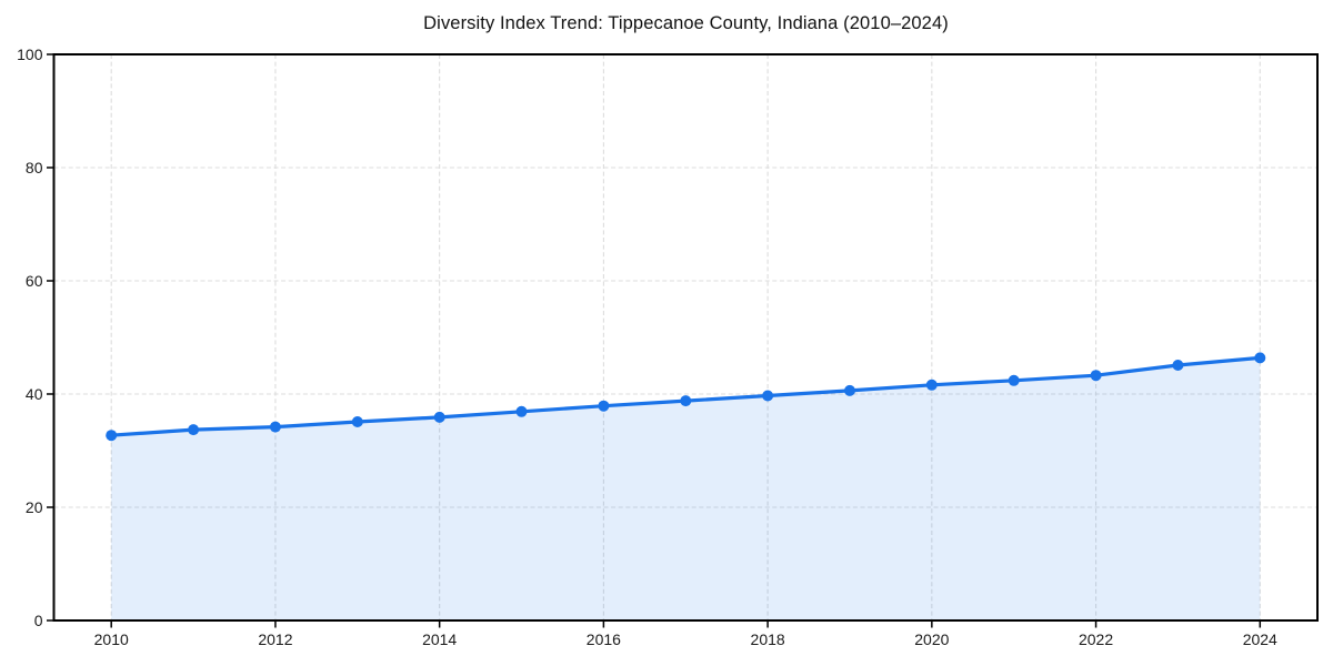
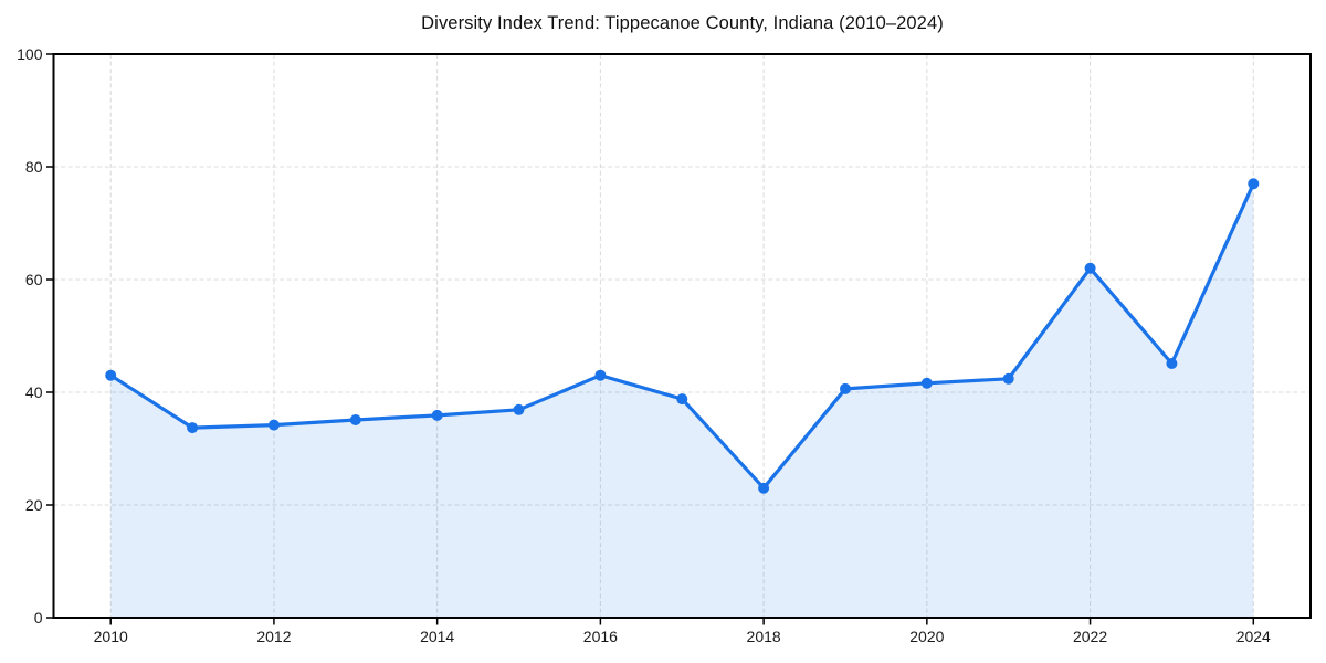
2010: 33 -> 43
2016: 38 -> 43
2018: 40 -> 23
2022: 43 -> 62
2024: 46 -> 77
